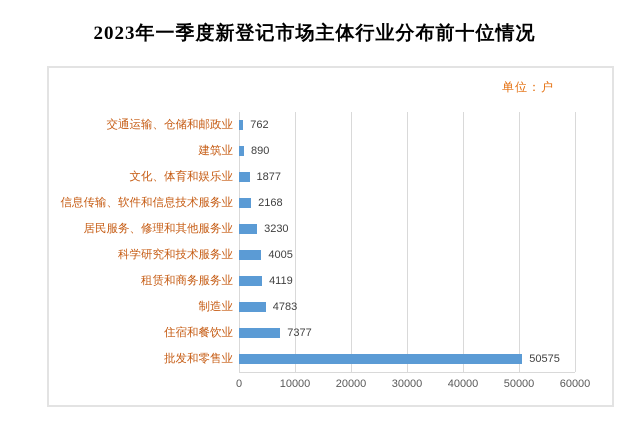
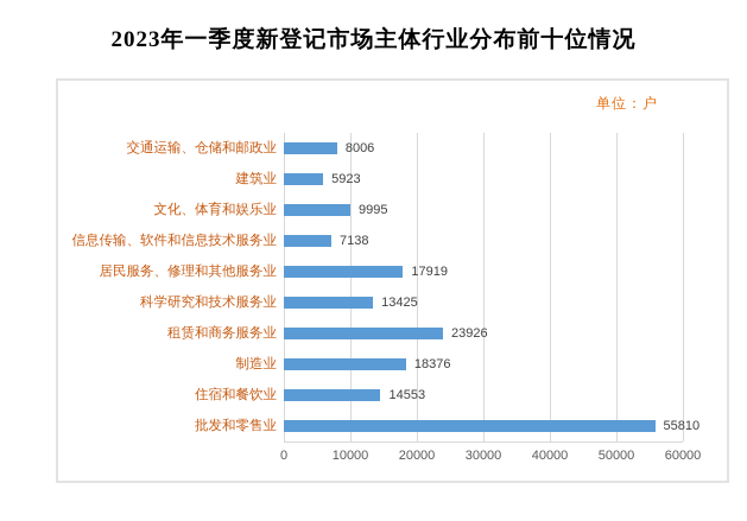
交通运输、仓储和邮政业: 762 -> 8006
建筑业: 890 -> 5923
文化、体育和娱乐业: 1877 -> 9995
信息传输、软件和信息技术服务业: 2168 -> 7138
居民服务、修理和其他服务业: 3230 -> 17919
科学研究和技术服务业: 4005 -> 13425
租赁和商务服务业: 4119 -> 23926
制造业: 4783 -> 18376
住宿和餐饮业: 7377 -> 14553
批发和零售业: 50575 -> 55810
